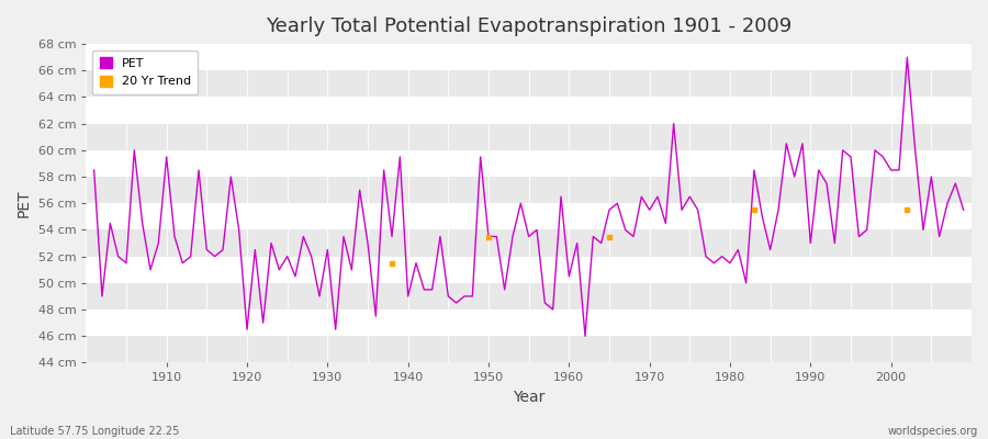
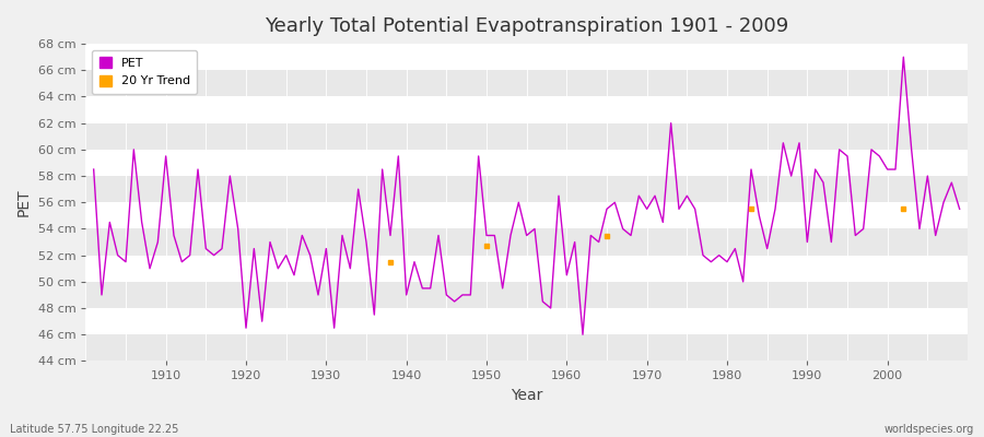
20 Yr Trend/1950: 53.5 cm -> 52.7 cm
